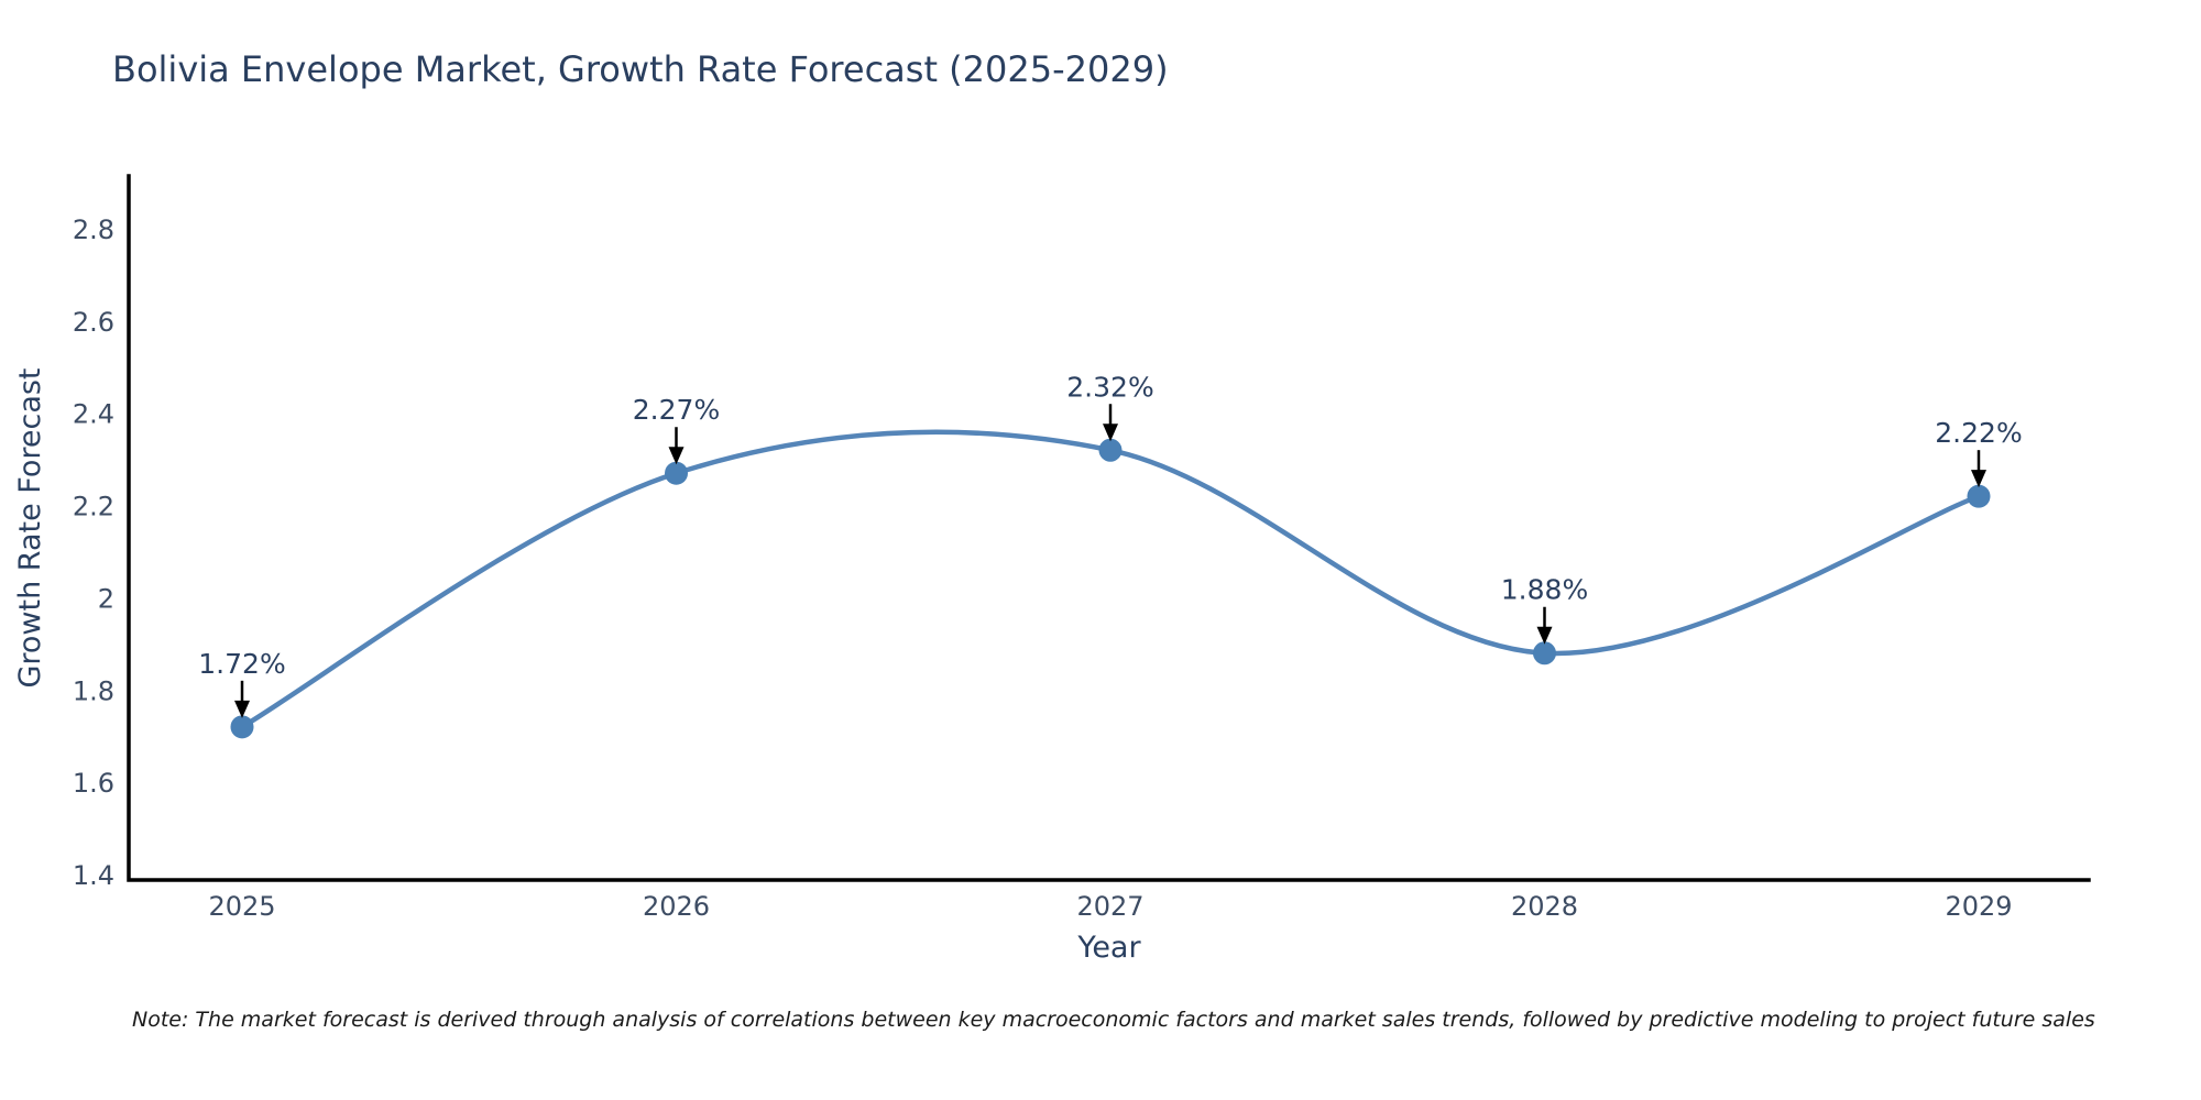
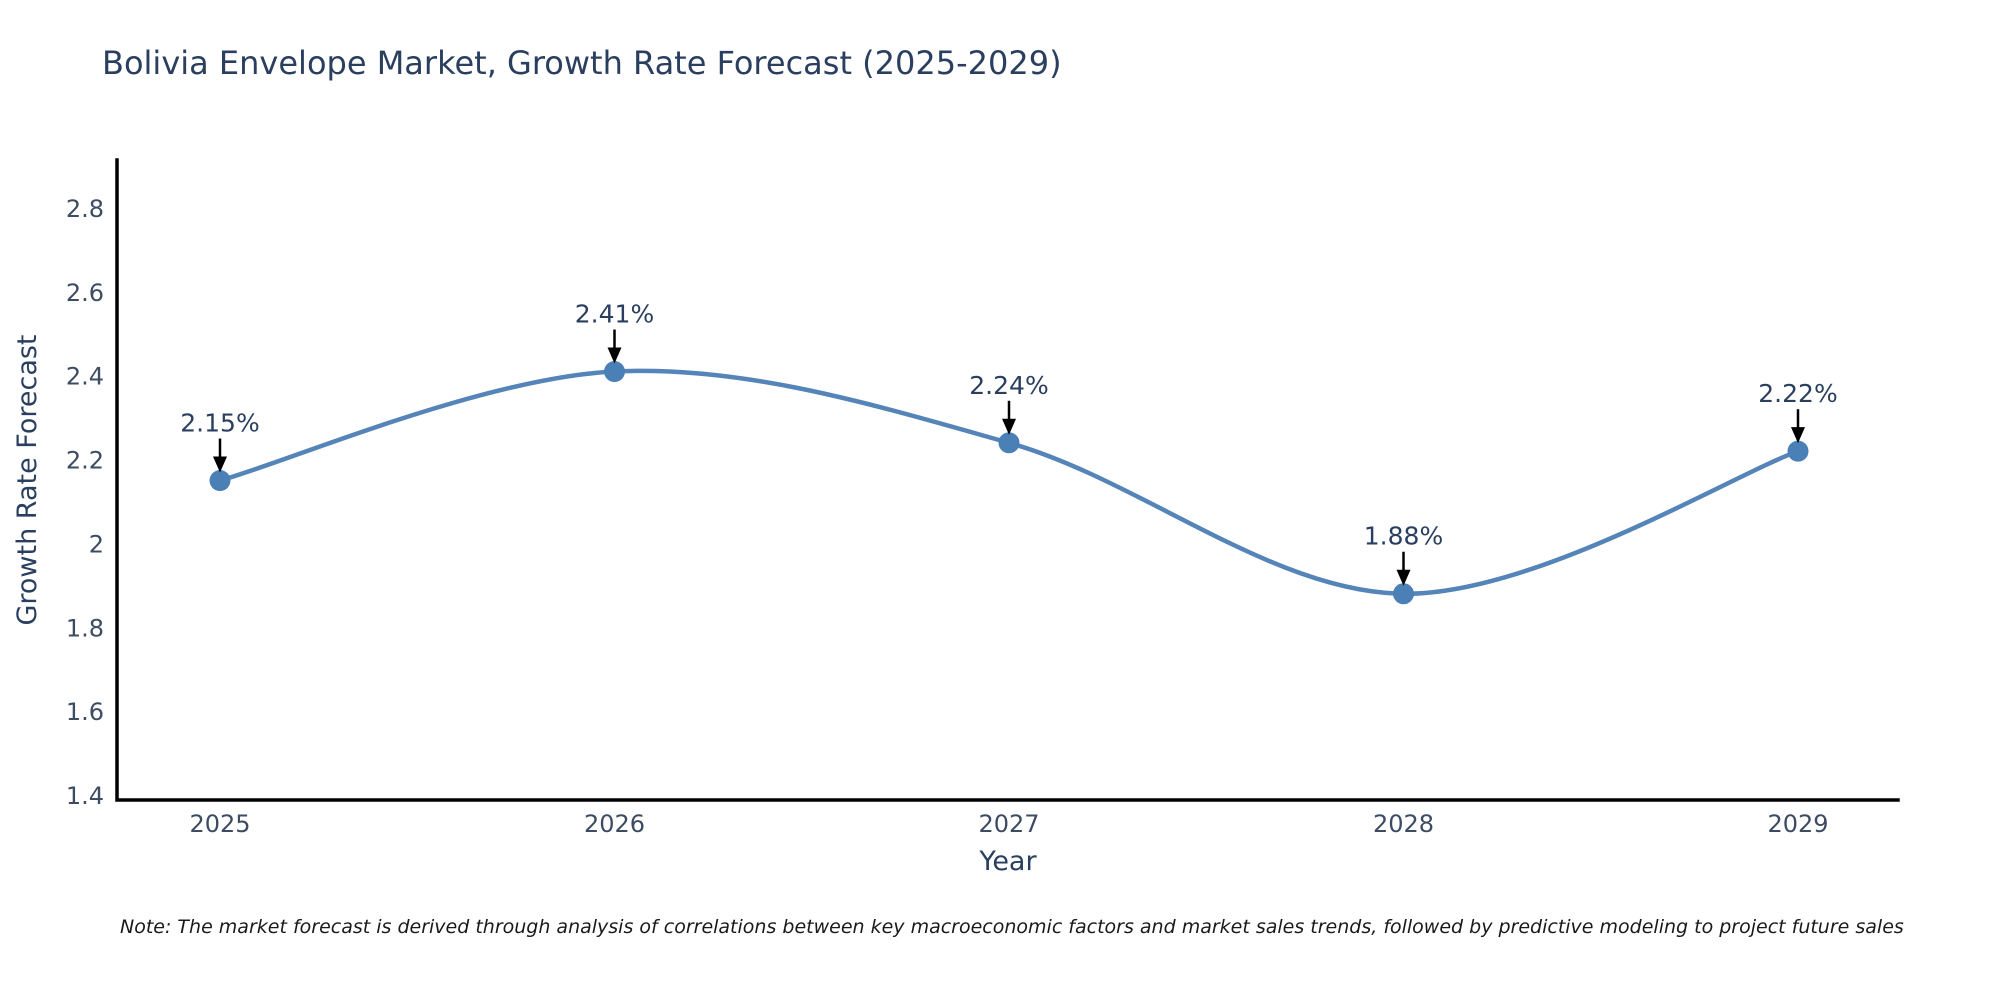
2025: 1.72% -> 2.15%
2026: 2.27% -> 2.41%
2027: 2.32% -> 2.24%
